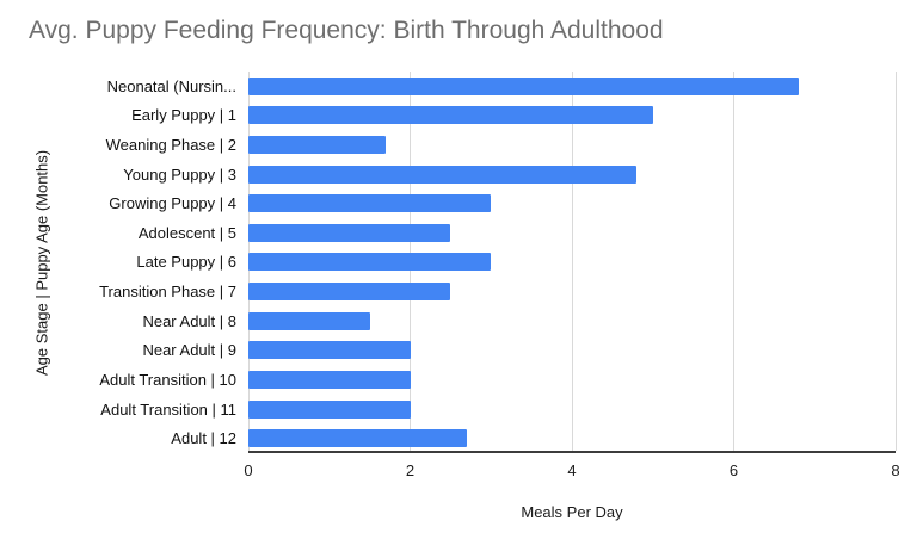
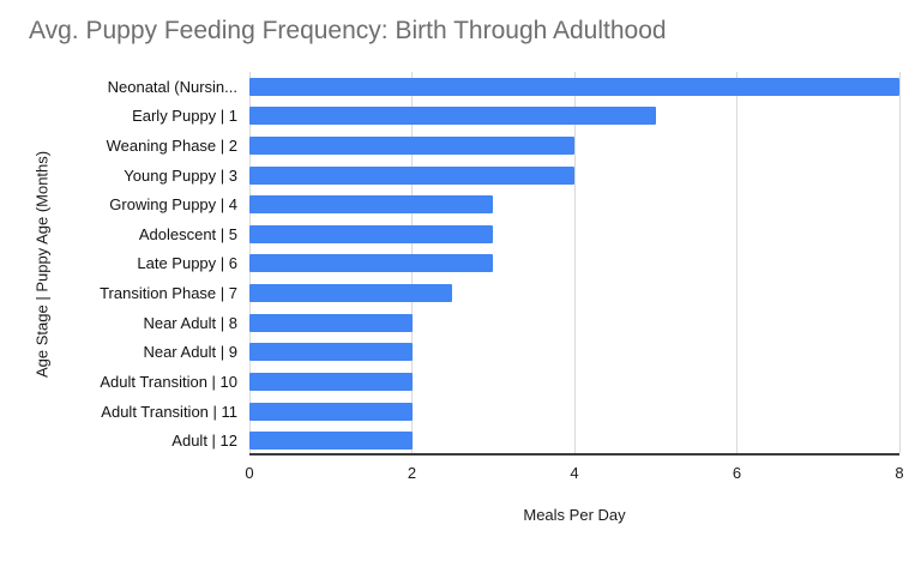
Neonatal (Nursin...: 6.8 -> 8.0
Weaning Phase | 2: 1.7 -> 4.0
Young Puppy | 3: 4.8 -> 4.0
Adolescent | 5: 2.5 -> 3.0
Near Adult | 8: 1.5 -> 2.0
Adult | 12: 2.7 -> 2.0
